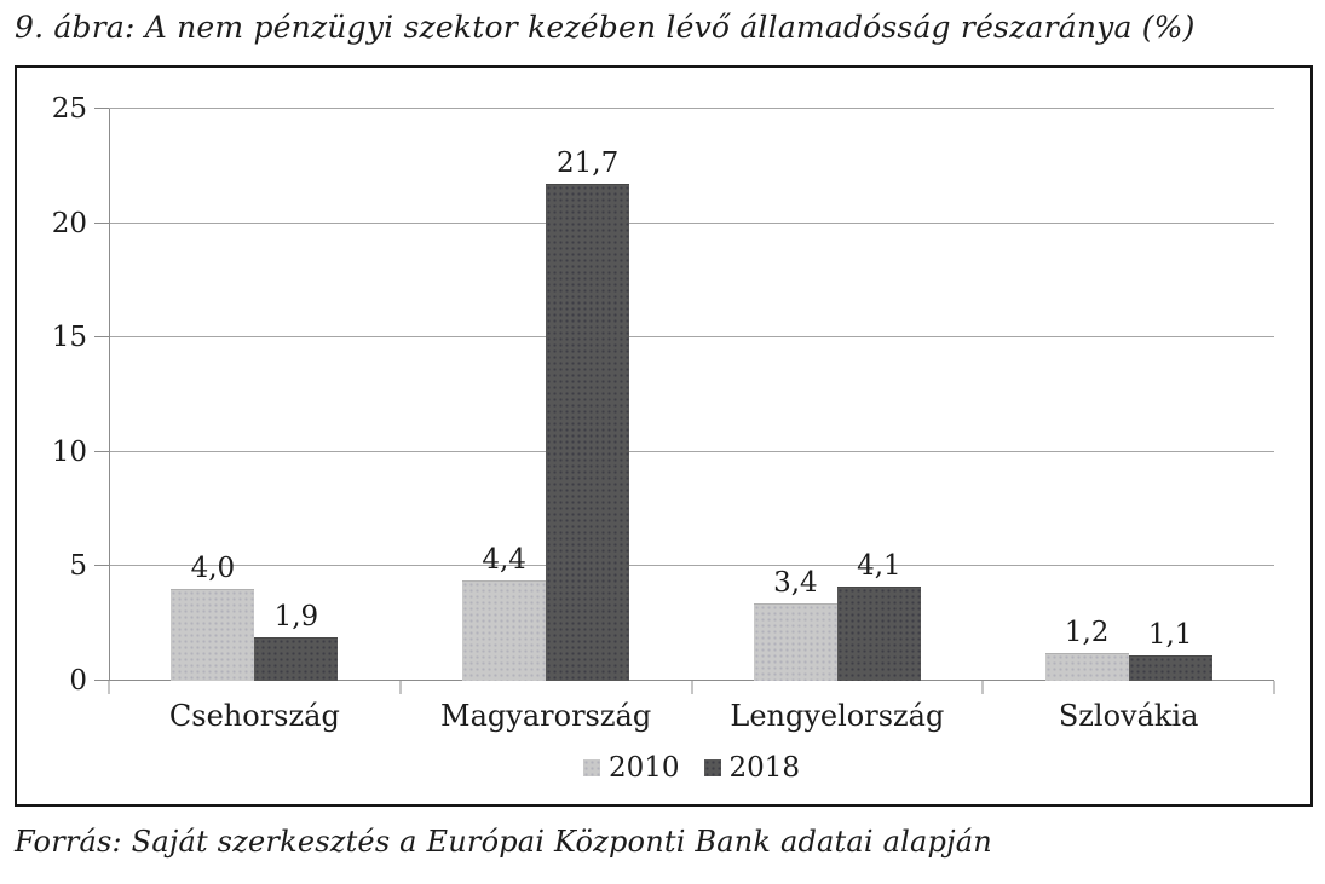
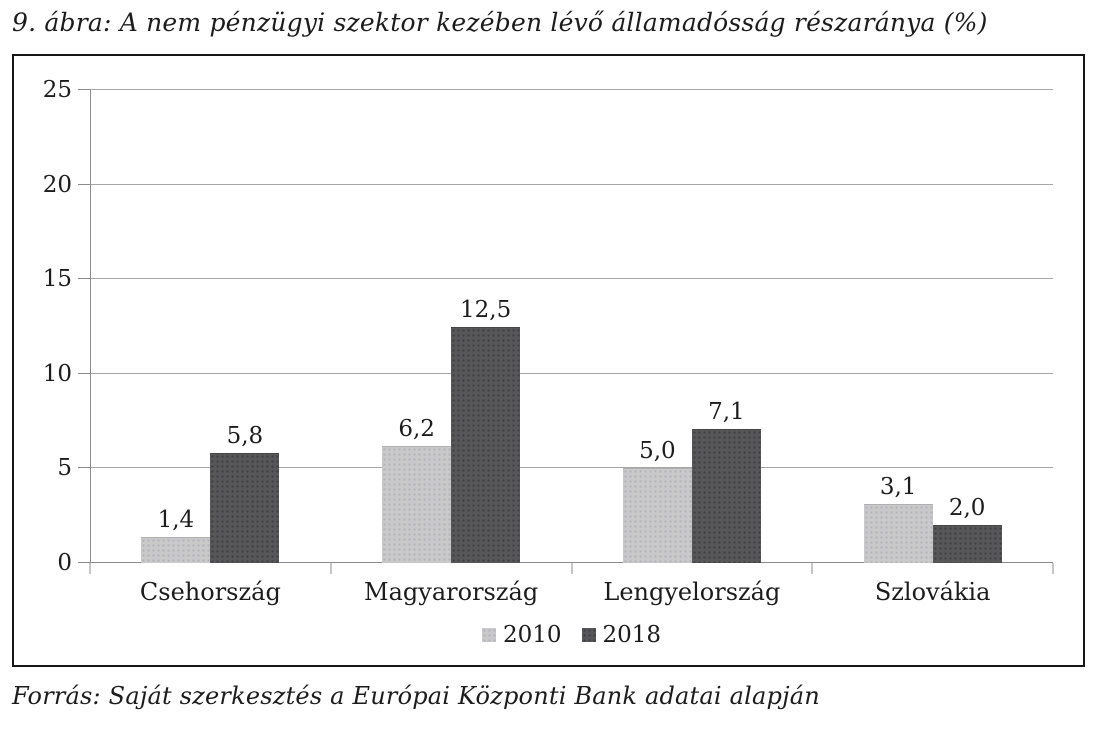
2010/Csehország: 4,0 -> 1,4
2018/Csehország: 1,9 -> 5,8
2010/Magyarország: 4,4 -> 6,2
2018/Magyarország: 21,7 -> 12,5
2010/Lengyelország: 3,4 -> 5,0
2018/Lengyelország: 4,1 -> 7,1
2010/Szlovákia: 1,2 -> 3,1
2018/Szlovákia: 1,1 -> 2,0
